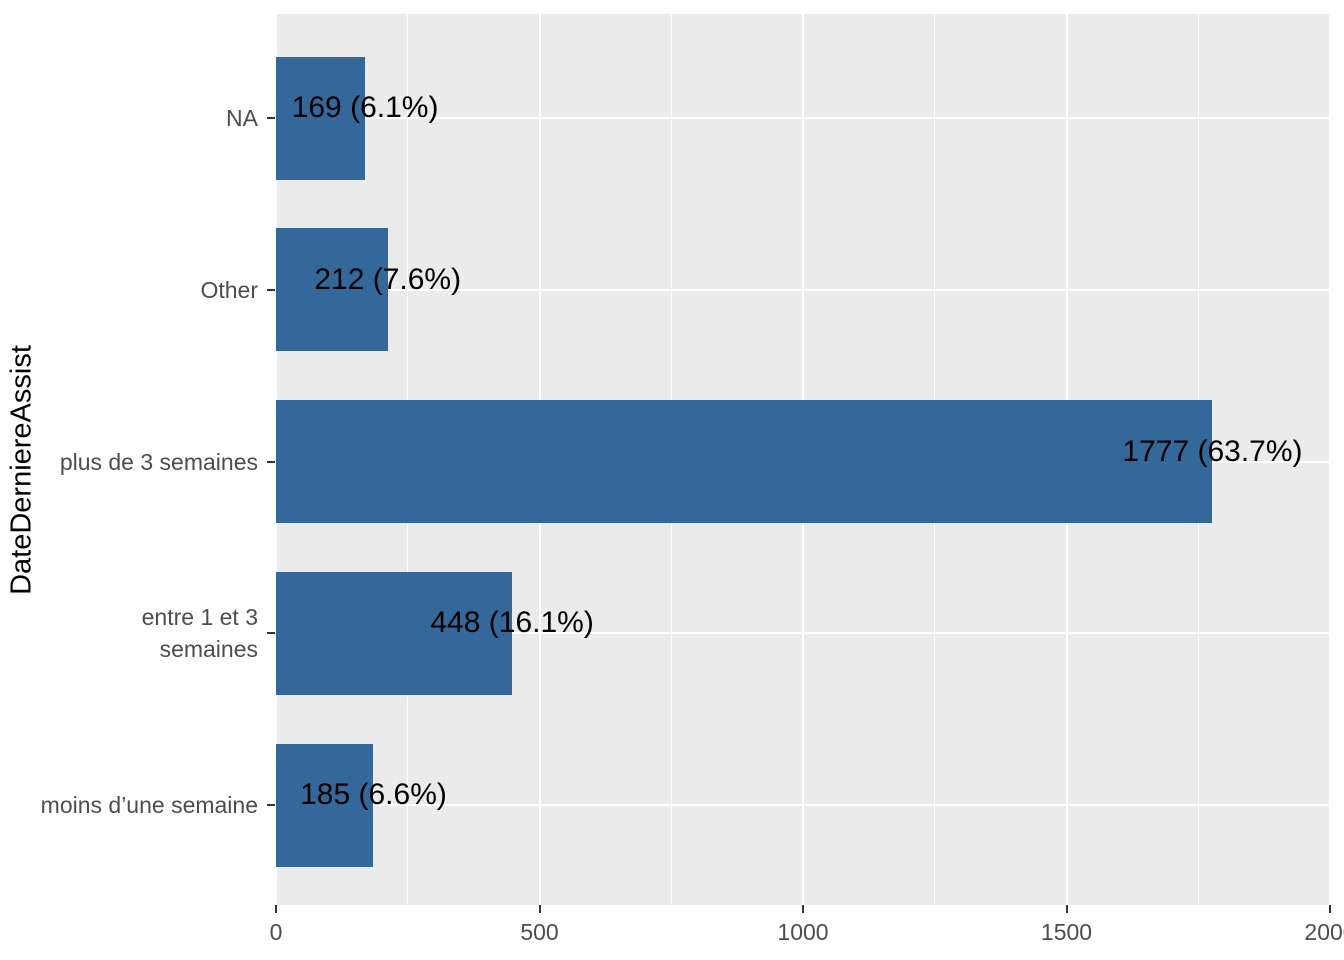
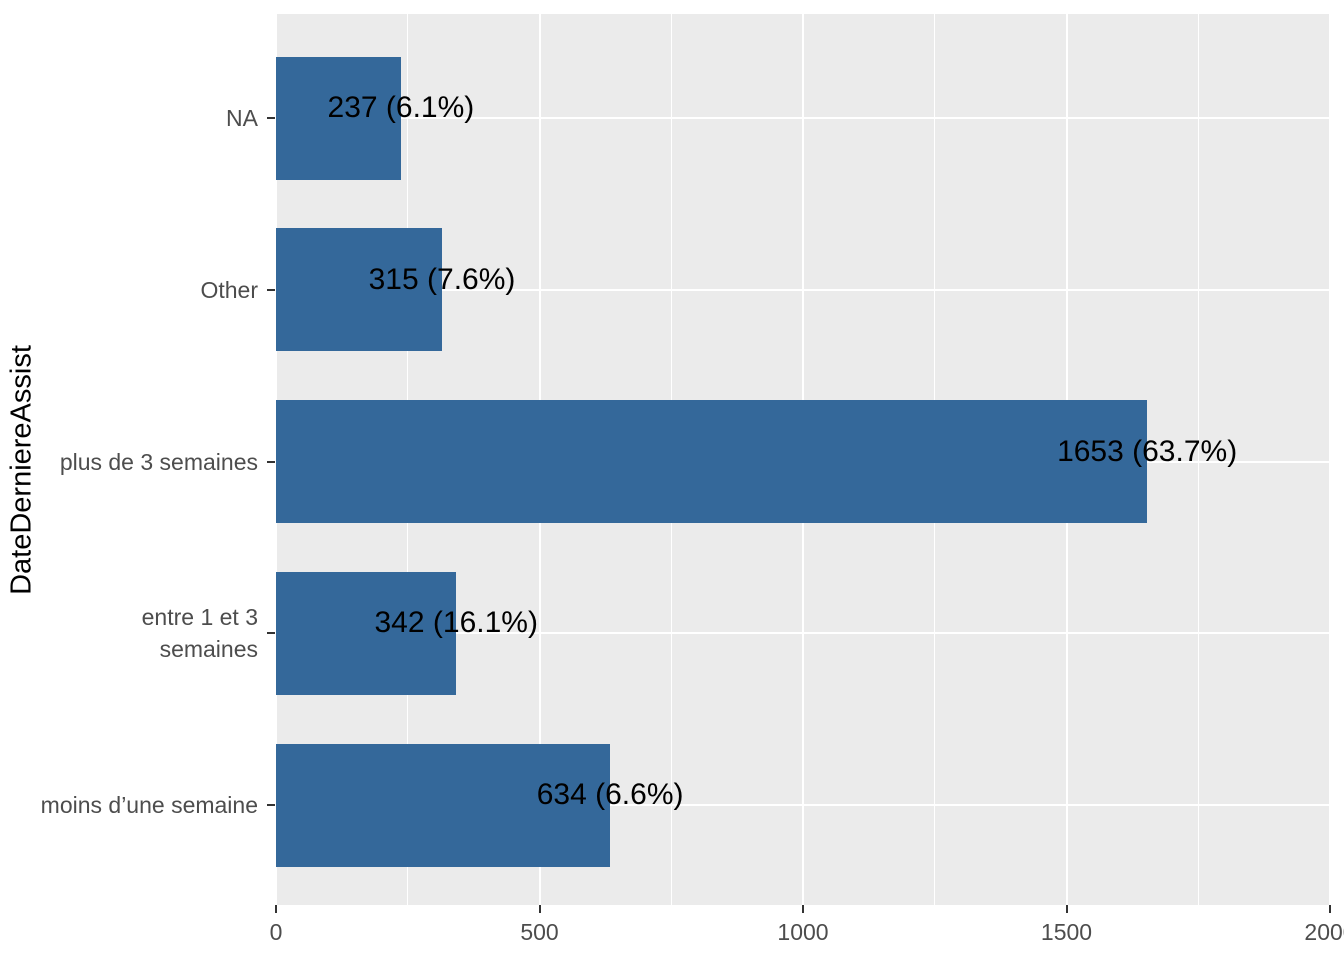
NA: 169 -> 237
Other: 212 -> 315
plus de 3 semaines: 1777 -> 1653
entre 1 et 3 semaines: 448 -> 342
moins d’une semaine: 185 -> 634
